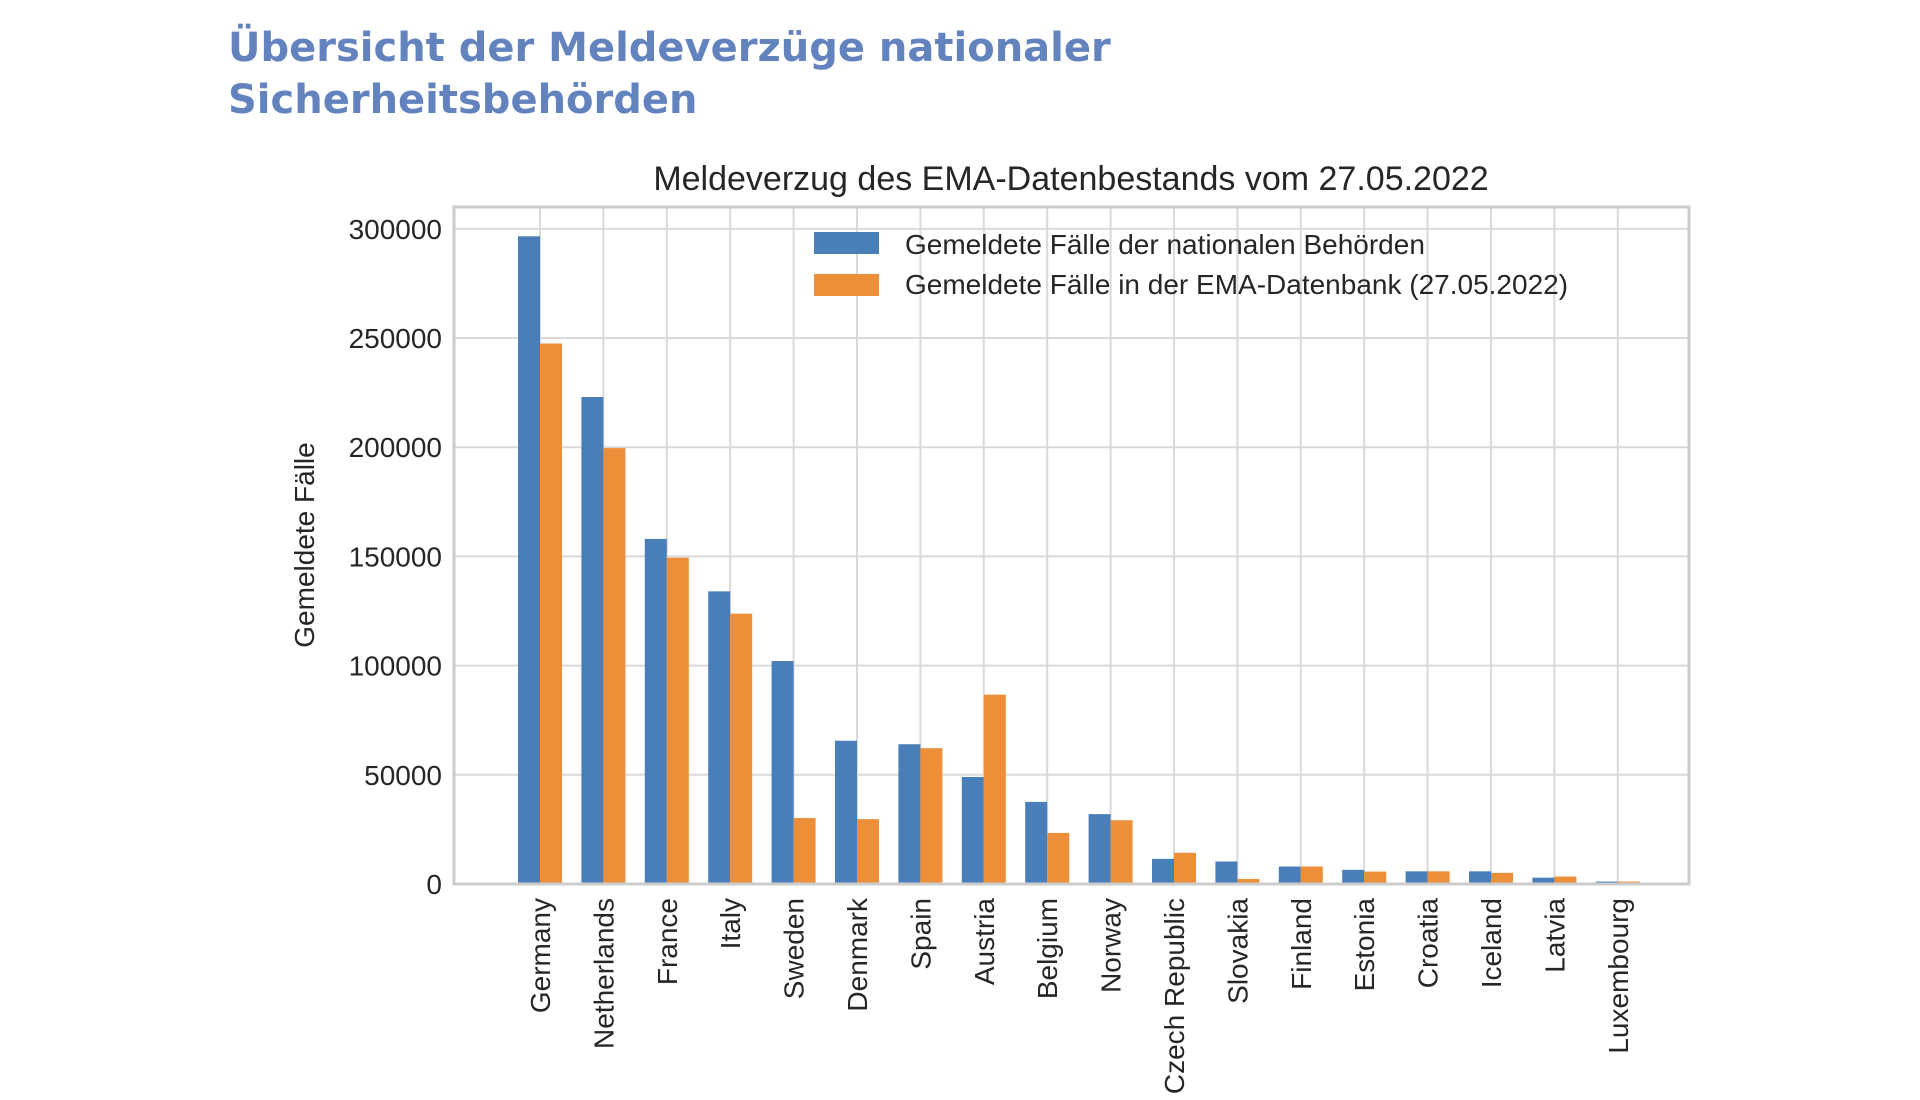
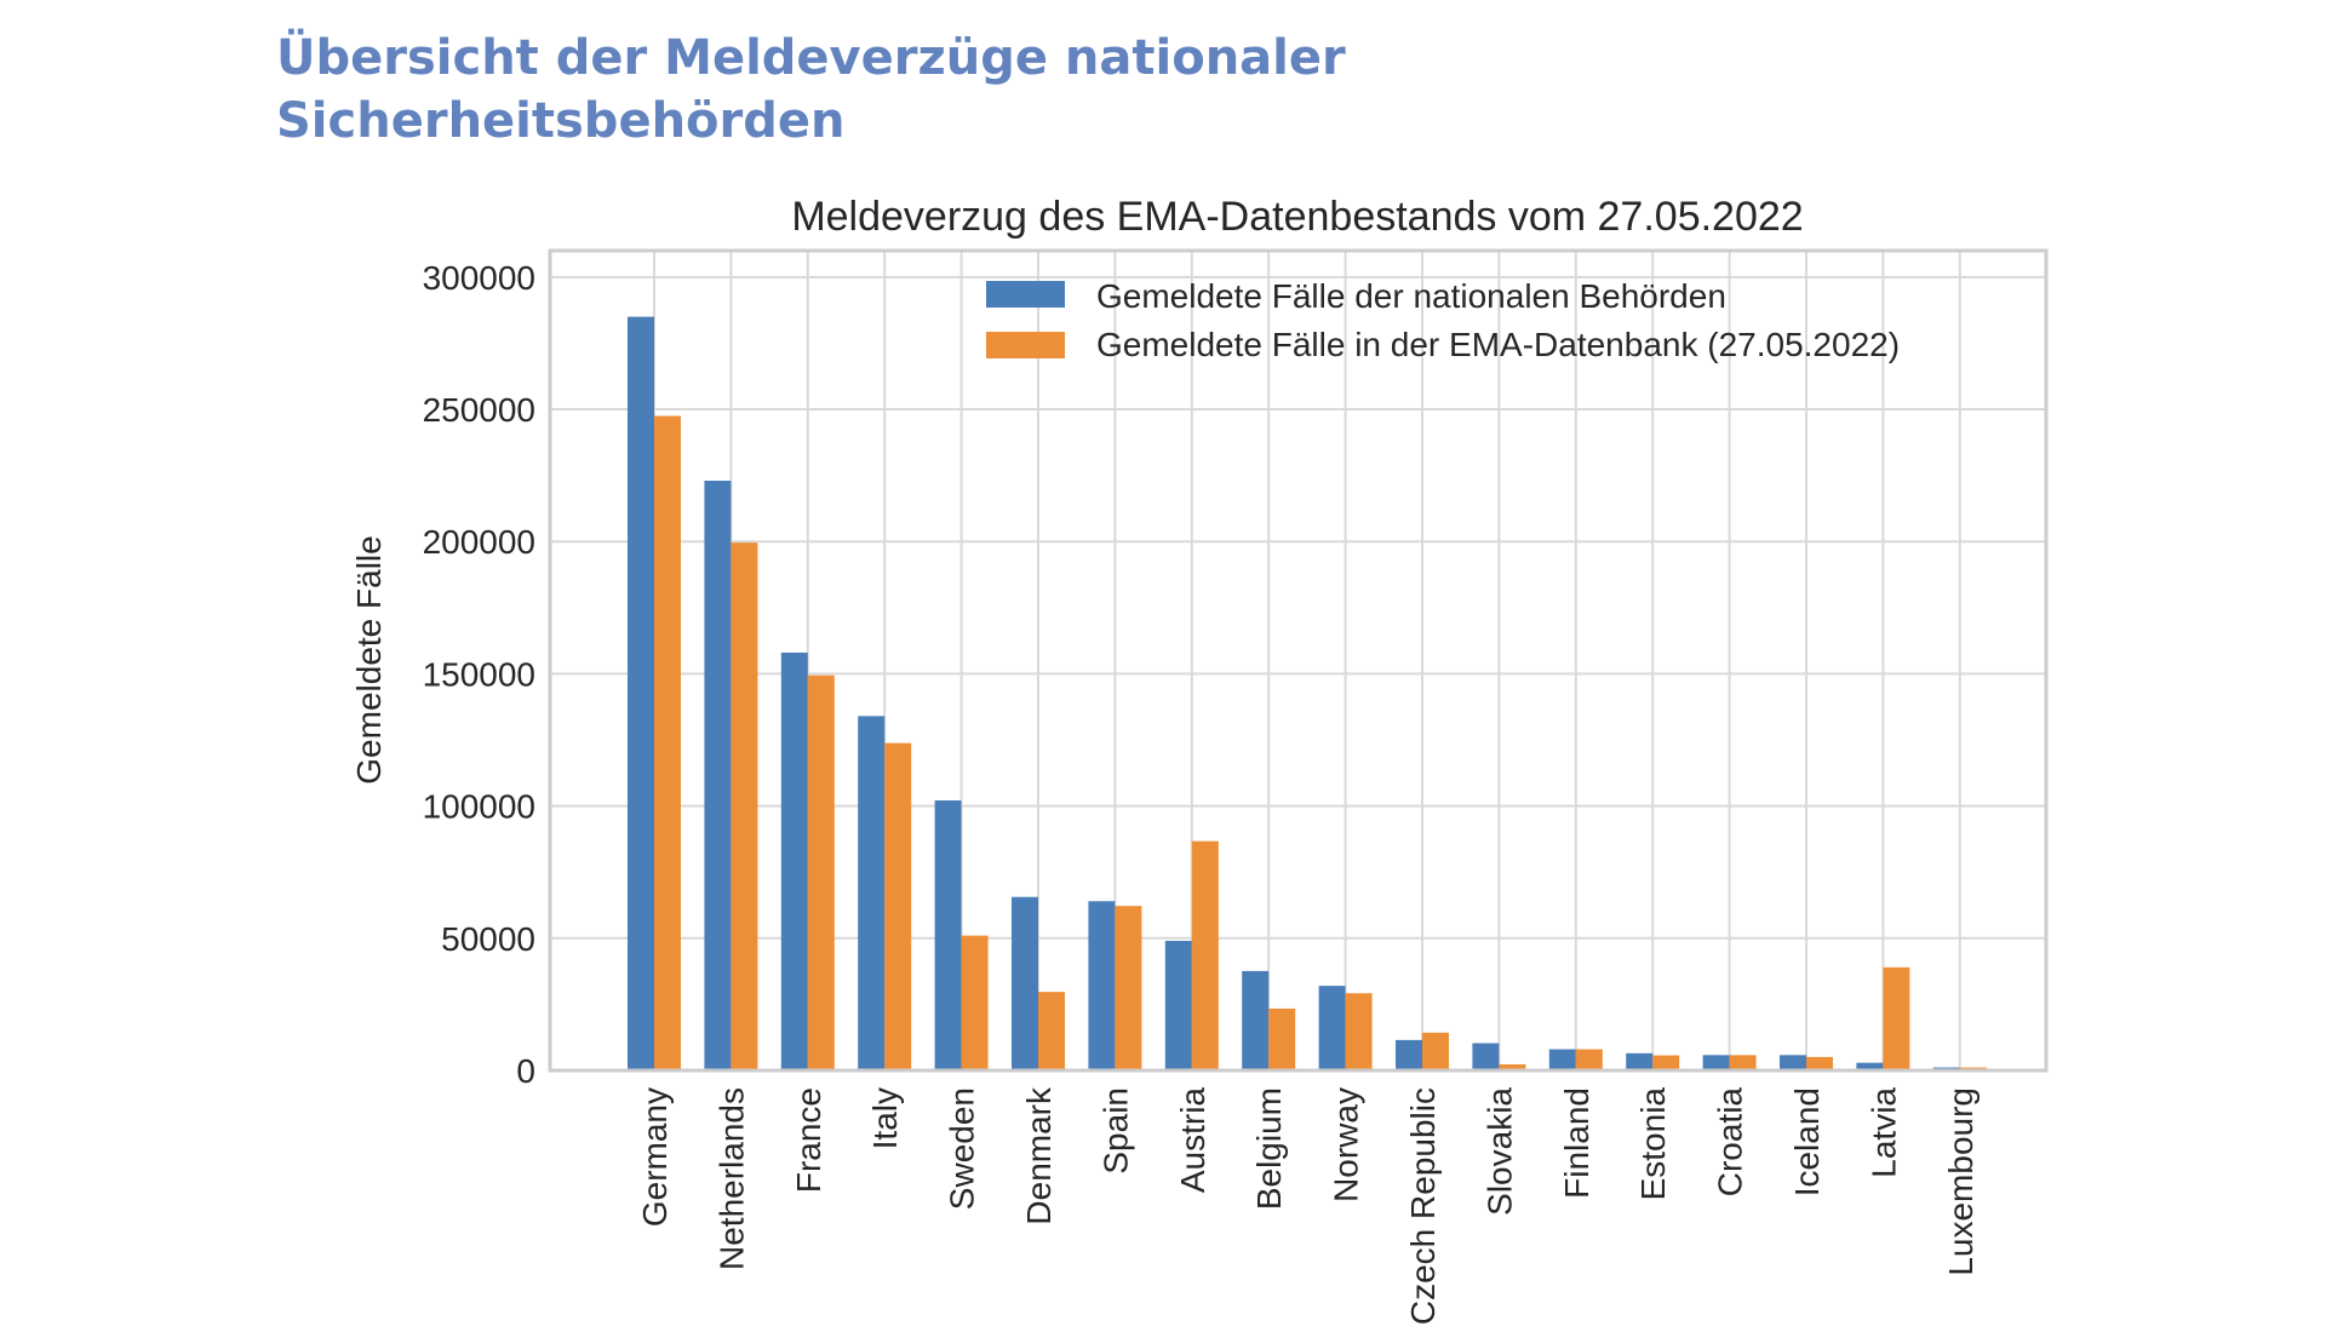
Gemeldete Fälle der nationalen Behörden/Germany: 297000 -> 285000
Gemeldete Fälle in der EMA-Datenbank (27.05.2022)/Sweden: 30000 -> 51000
Gemeldete Fälle in der EMA-Datenbank (27.05.2022)/Latvia: 3000 -> 39000
